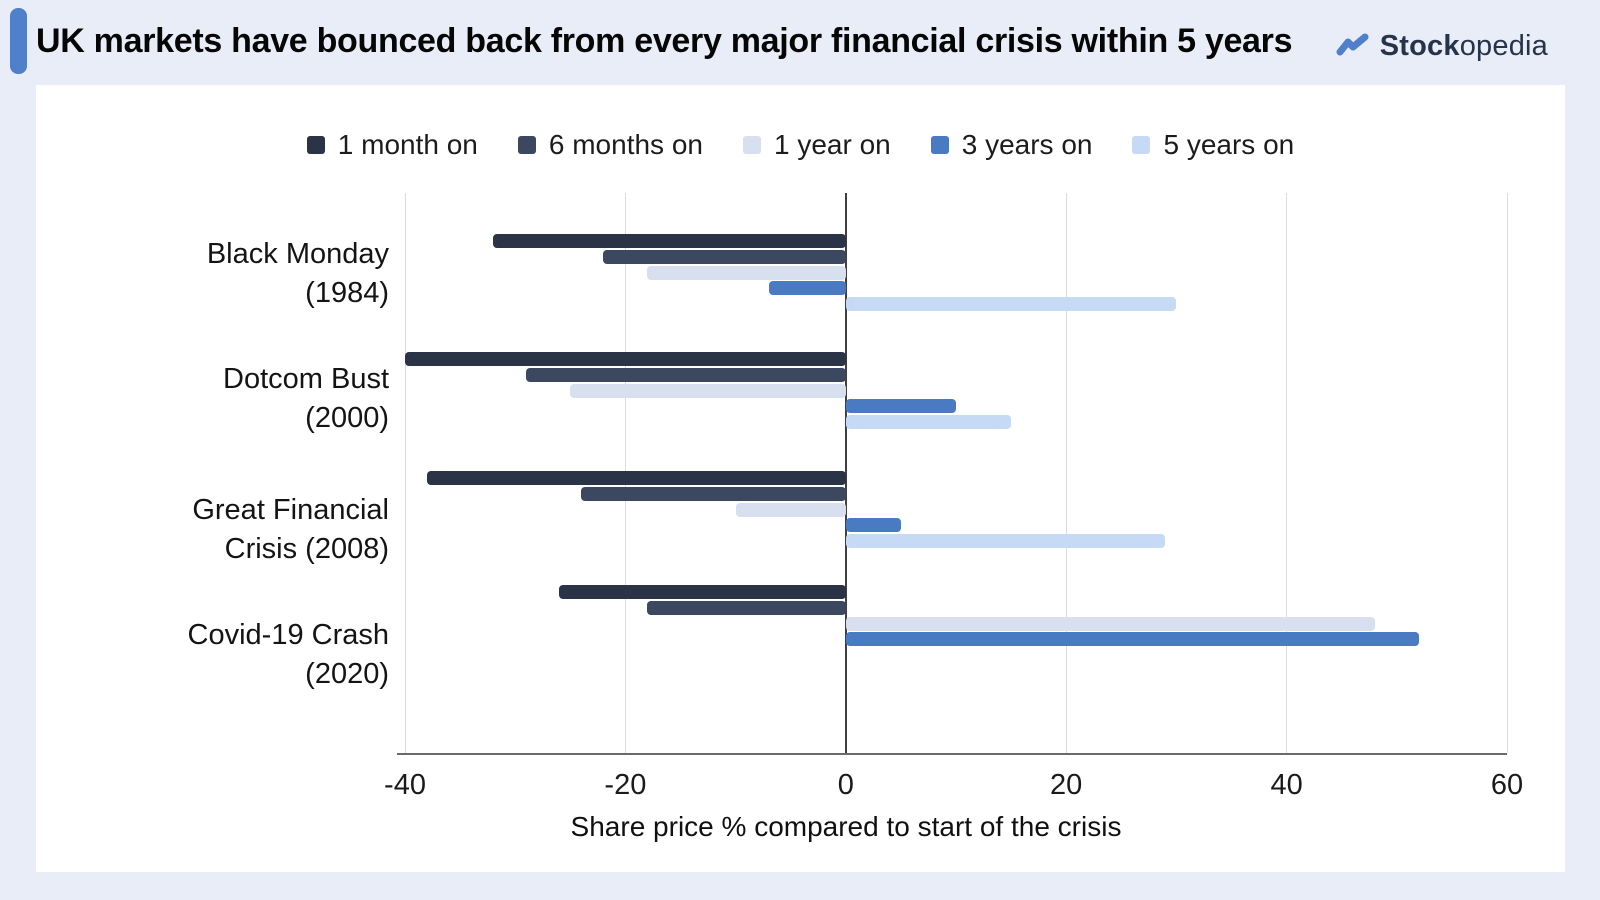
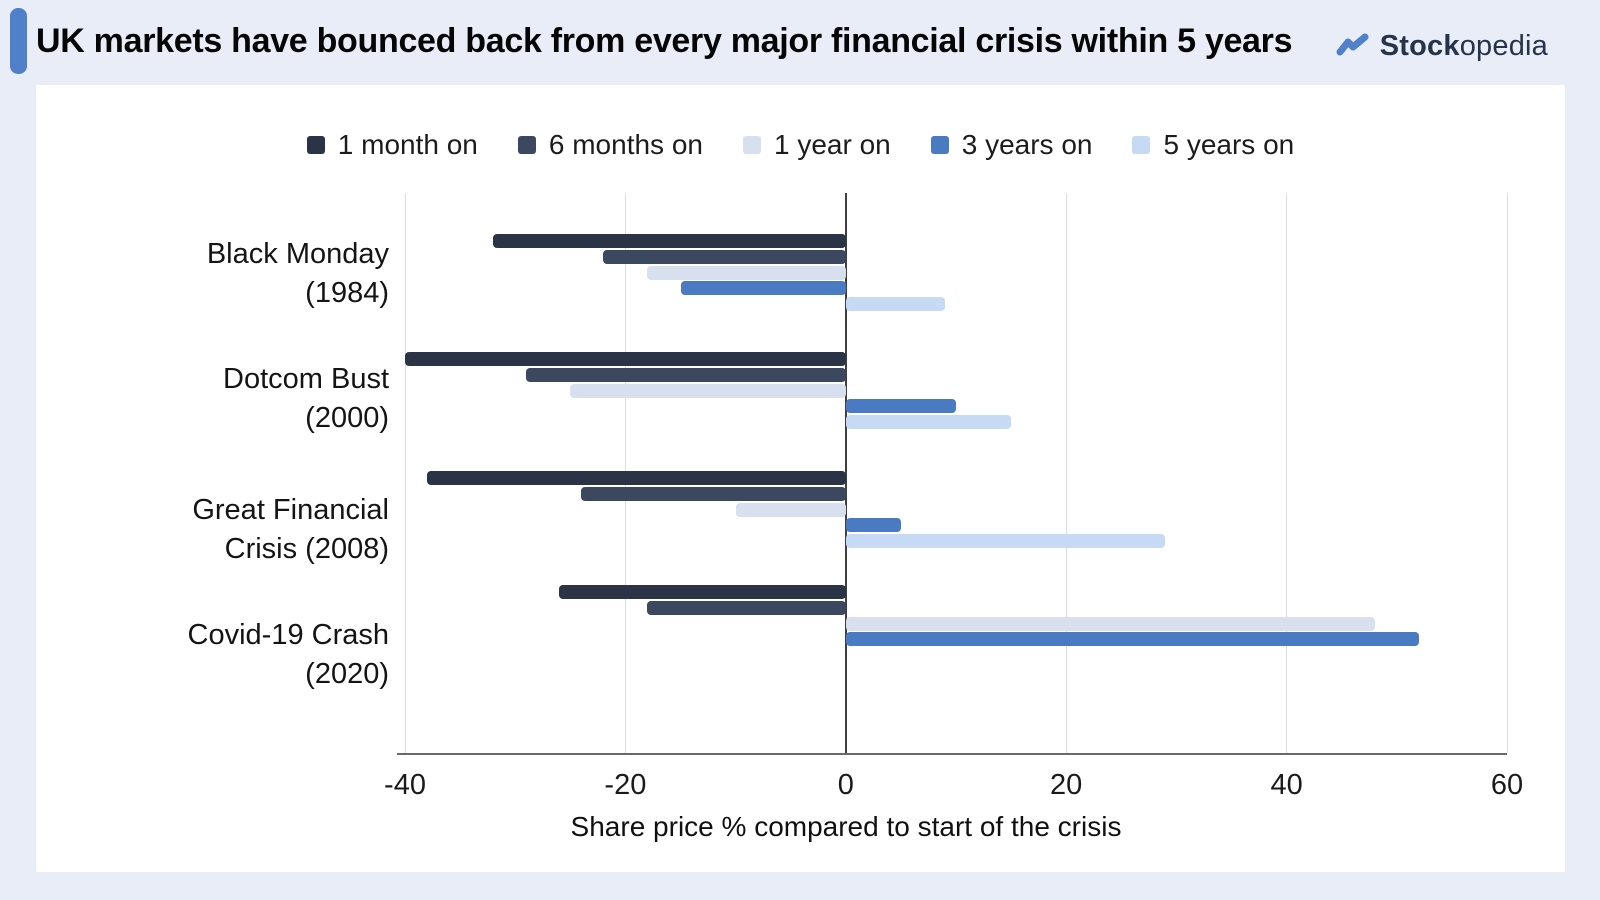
3 years on/Black Monday (1984): -7 -> -15
5 years on/Black Monday (1984): 30 -> 9
